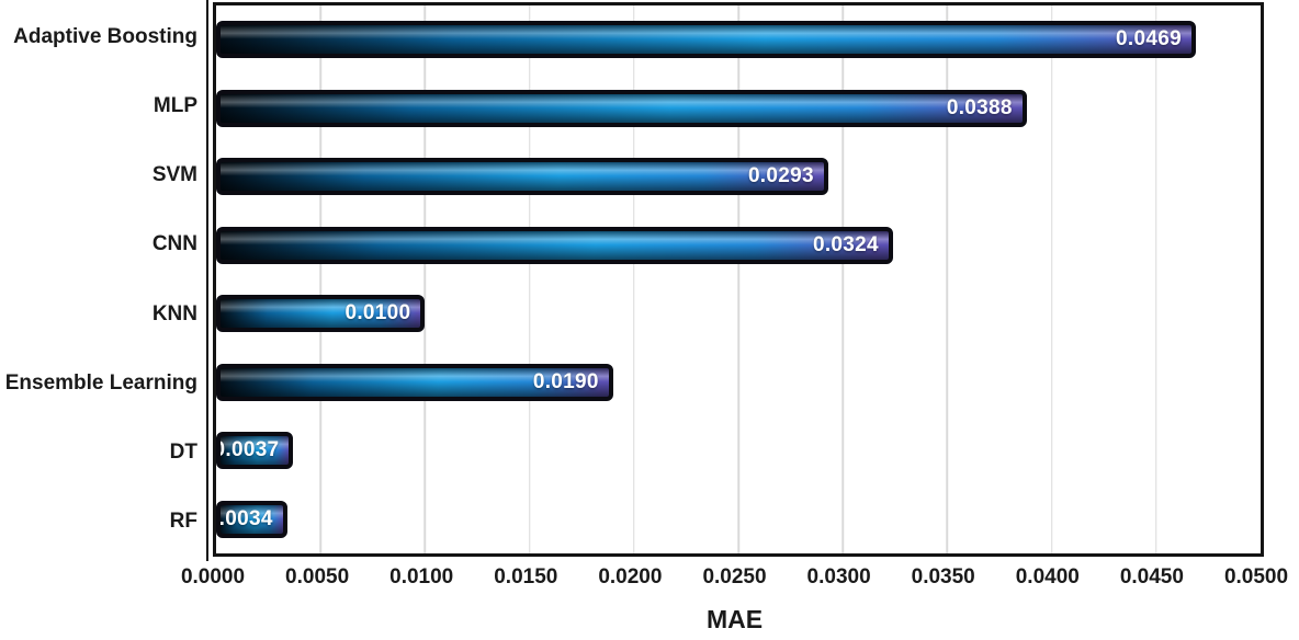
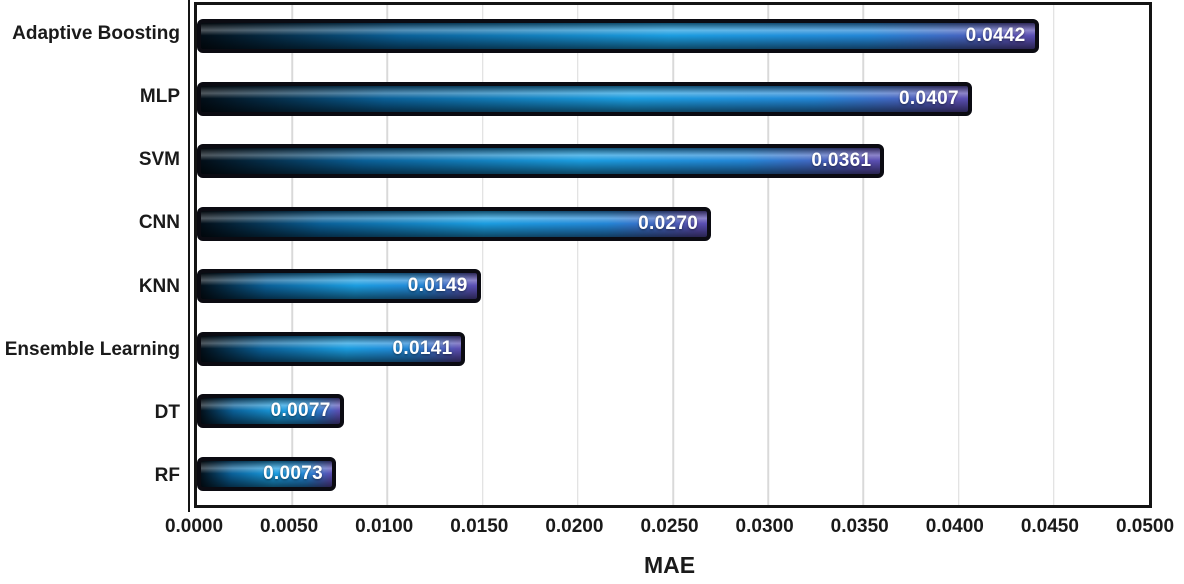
Adaptive Boosting: 0.0469 -> 0.0442
MLP: 0.0388 -> 0.0407
SVM: 0.0293 -> 0.0361
CNN: 0.0324 -> 0.0270
KNN: 0.0100 -> 0.0149
Ensemble Learning: 0.0190 -> 0.0141
DT: 0.0037 -> 0.0077
RF: 0.0034 -> 0.0073
